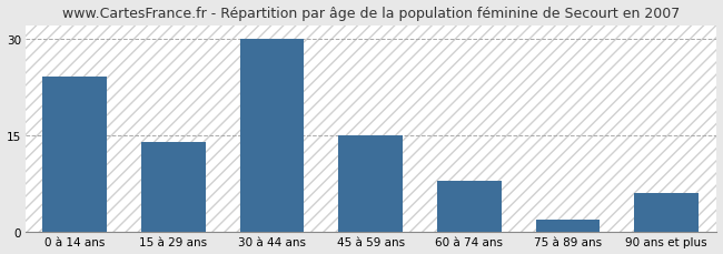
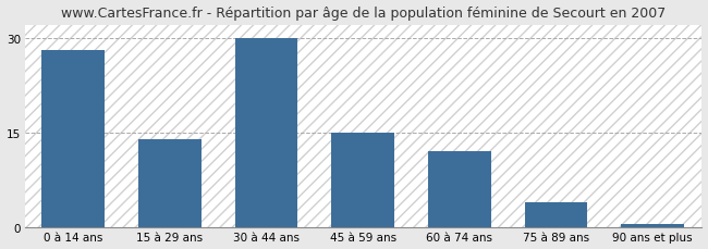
0 à 14 ans: 24.0 -> 28.0
60 à 74 ans: 8.0 -> 12.0
75 à 89 ans: 2.0 -> 4.0
90 ans et plus: 6.0 -> 0.5
